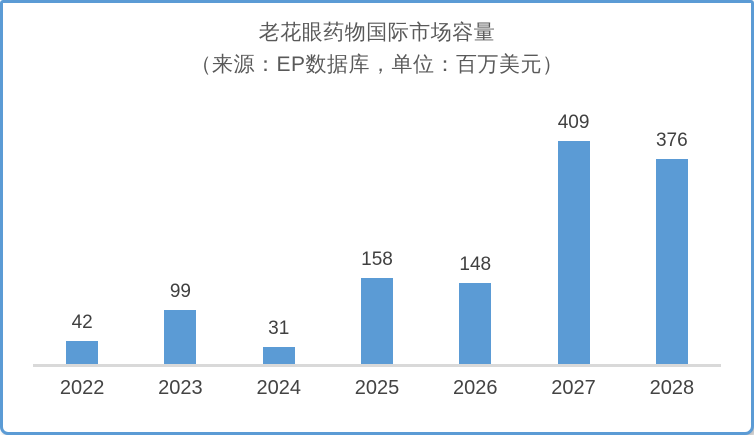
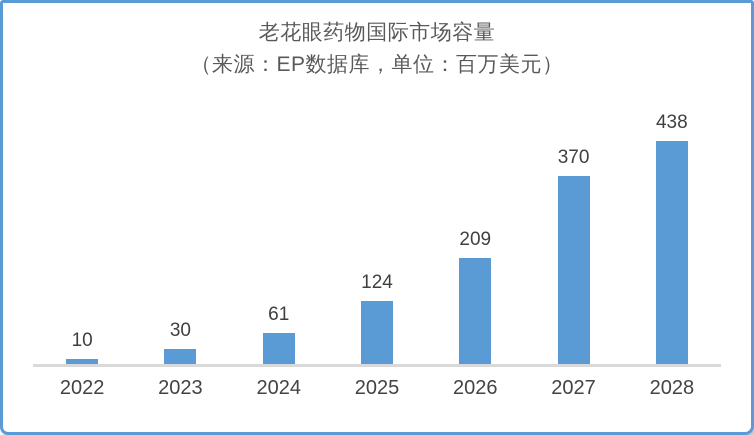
2022: 42 -> 10
2023: 99 -> 30
2024: 31 -> 61
2025: 158 -> 124
2026: 148 -> 209
2027: 409 -> 370
2028: 376 -> 438
